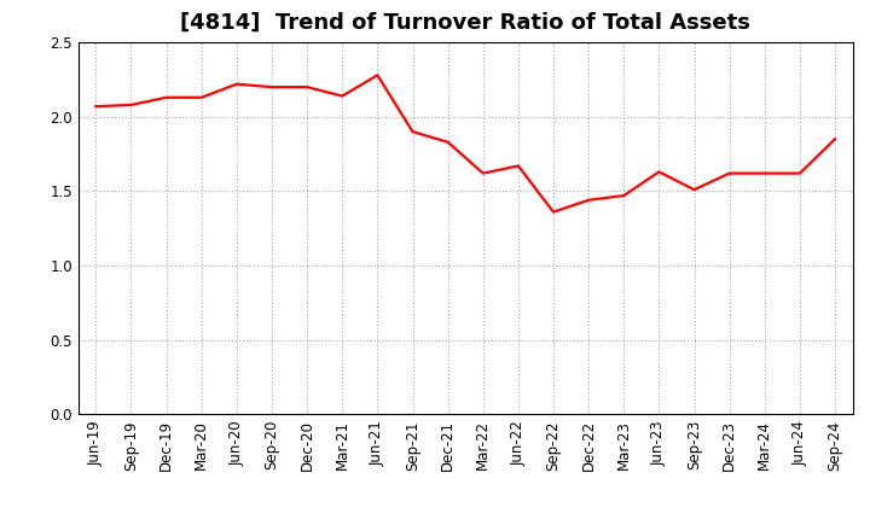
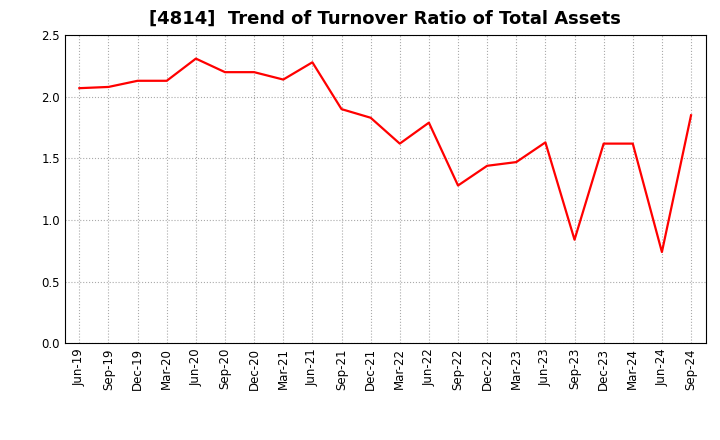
Jun-20: 2.22 -> 2.31
Jun-22: 1.67 -> 1.79
Sep-22: 1.36 -> 1.28
Sep-23: 1.51 -> 0.84
Jun-24: 1.62 -> 0.74
